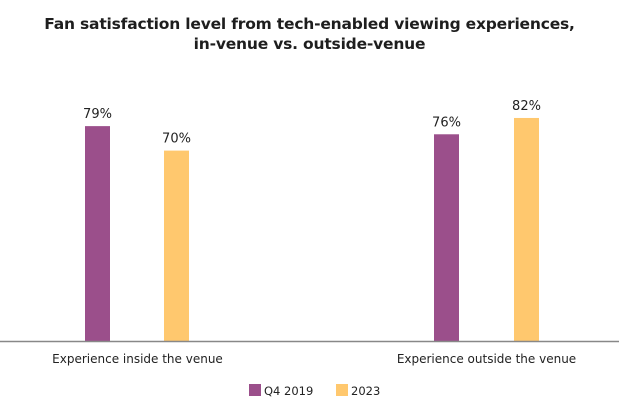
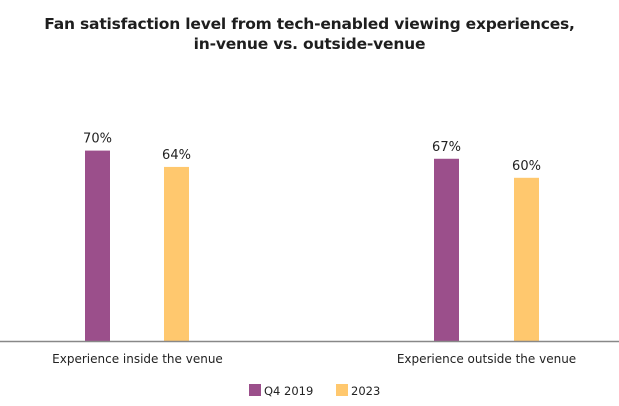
Q4 2019/Experience inside the venue: 79% -> 70%
2023/Experience inside the venue: 70% -> 64%
Q4 2019/Experience outside the venue: 76% -> 67%
2023/Experience outside the venue: 82% -> 60%
